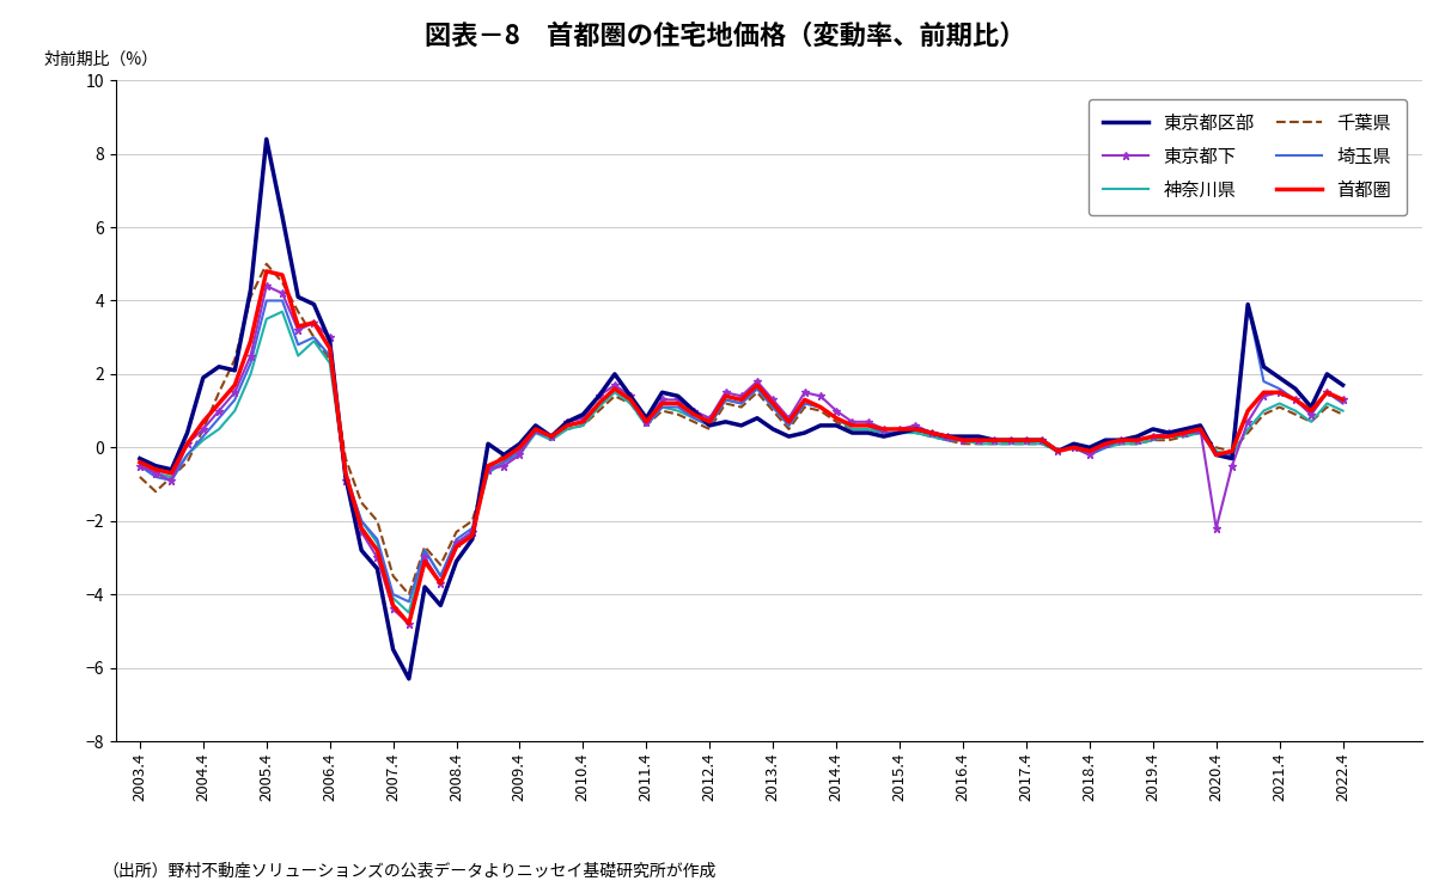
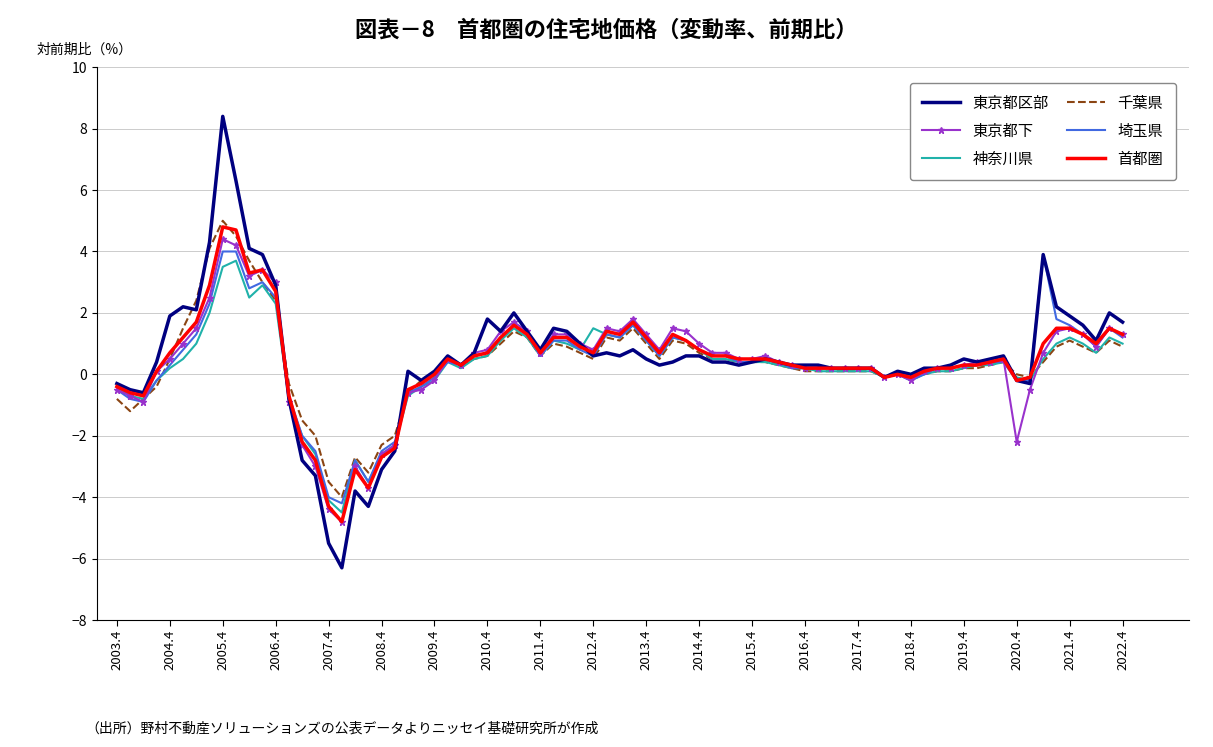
東京都区部/2010.4: 0.9 -> 1.8
神奈川県/2012.4: 0.6 -> 1.5
